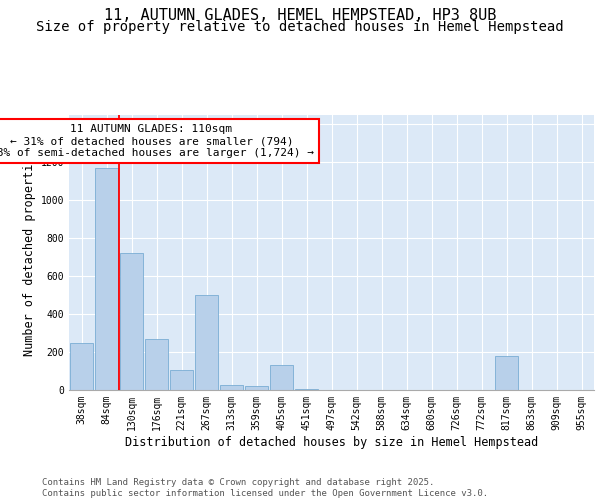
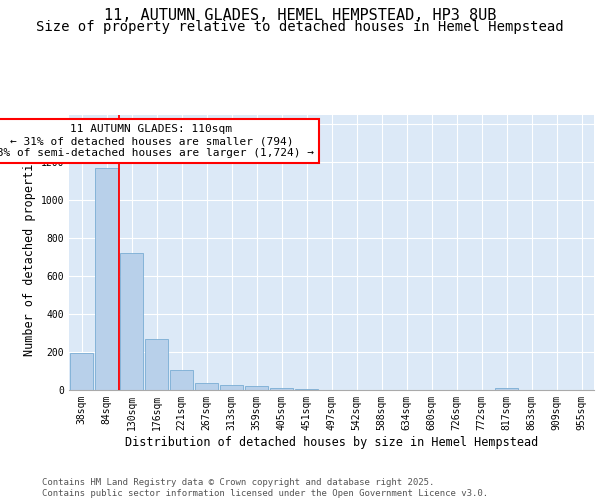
38sqm: 250 -> 190
267sqm: 500 -> 40
405sqm: 130 -> 10
817sqm: 180 -> 10
